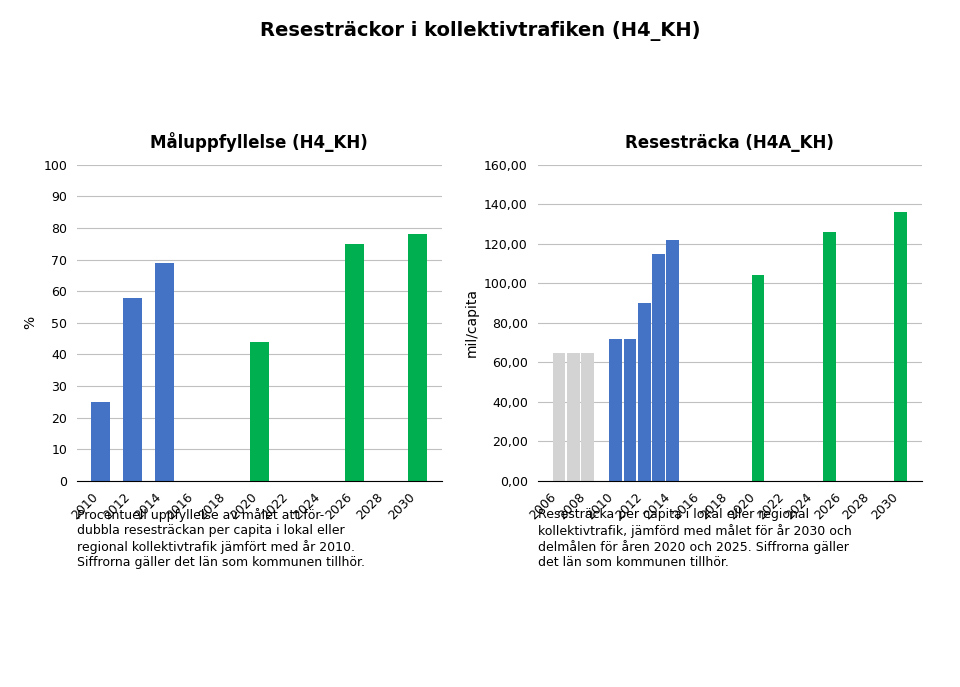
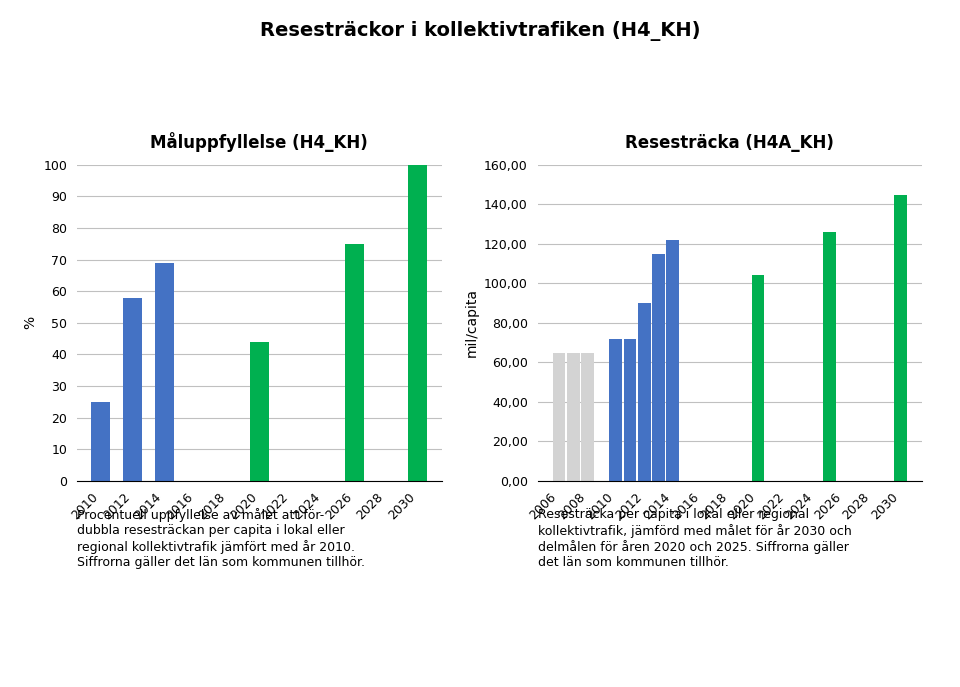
Måluppfyllelse (H4_KH)/2030: 78 -> 100
Resesträcka (H4A_KH)/2030: 136 -> 145
